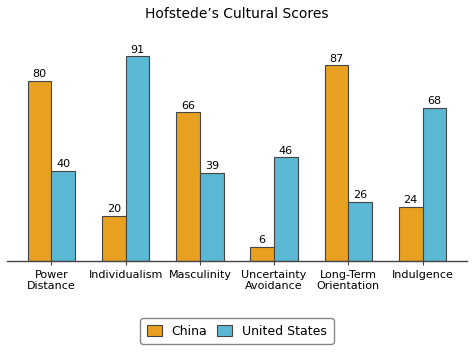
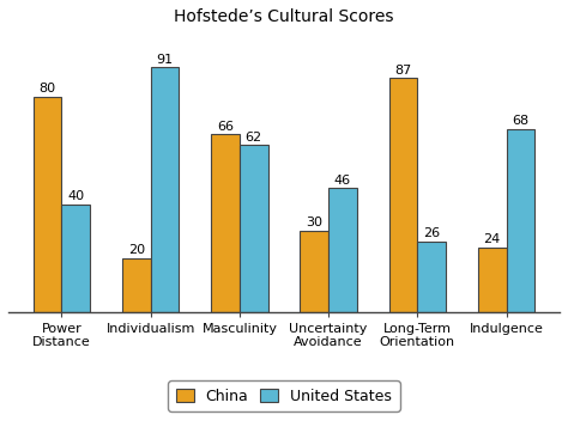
United States/Masculinity: 39 -> 62
China/Uncertainty Avoidance: 6 -> 30
